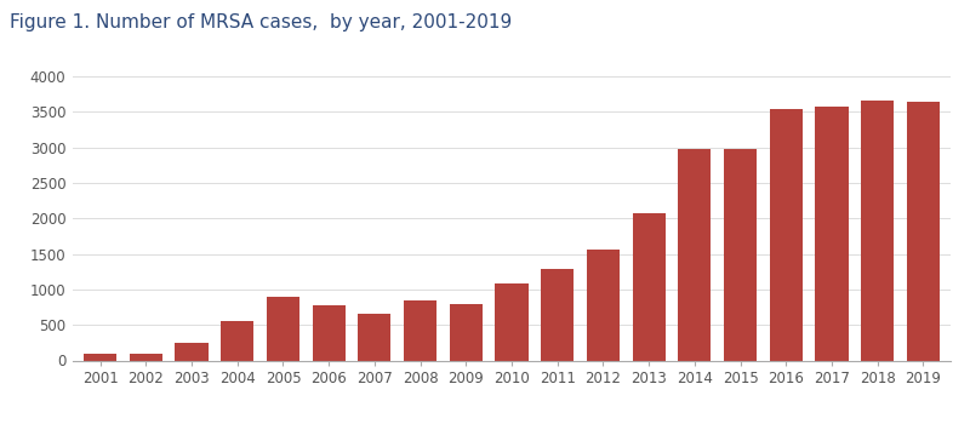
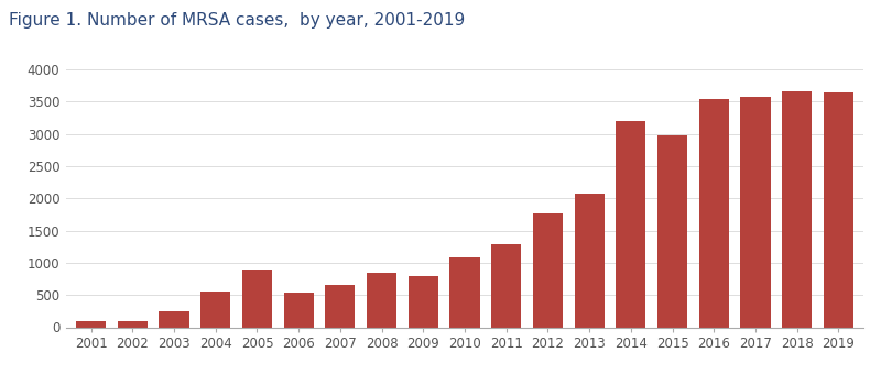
2006: 780 -> 540
2012: 1560 -> 1760
2014: 2970 -> 3200
